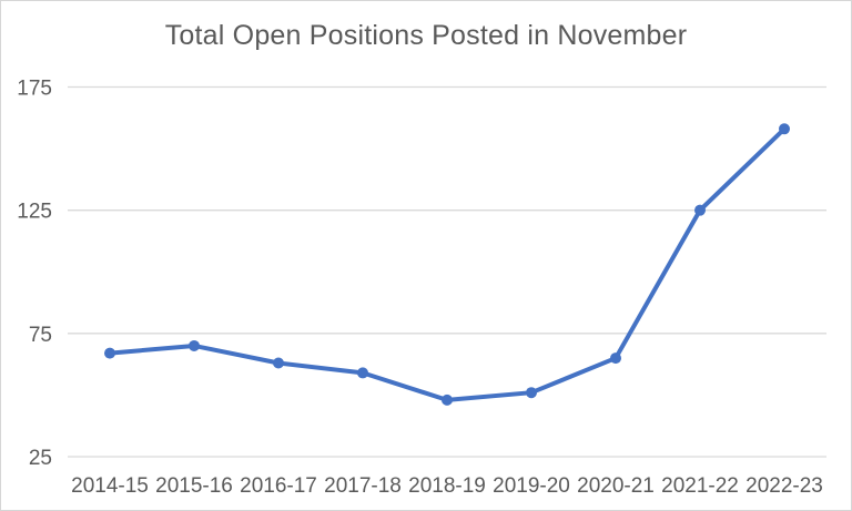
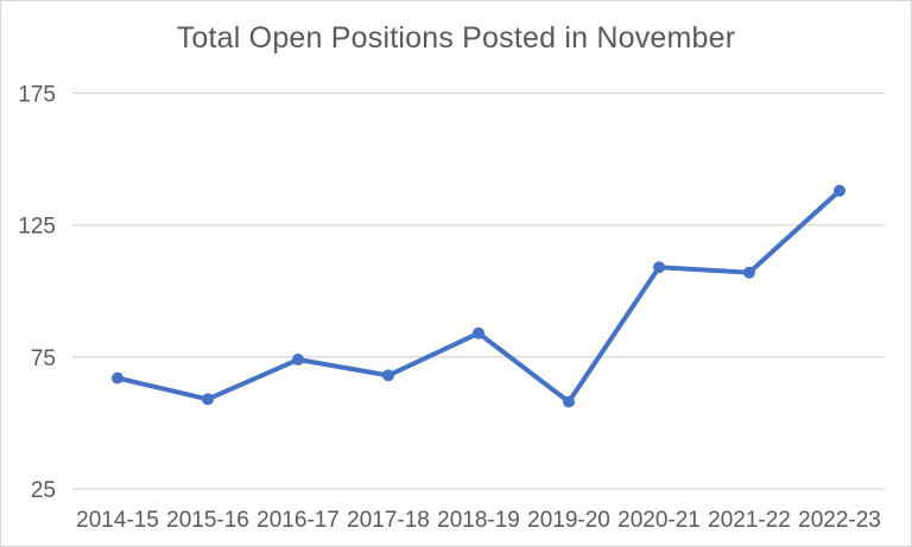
2015-16: 70 -> 59
2016-17: 63 -> 74
2017-18: 59 -> 68
2018-19: 48 -> 84
2019-20: 51 -> 58
2020-21: 65 -> 109
2021-22: 125 -> 107
2022-23: 158 -> 138
